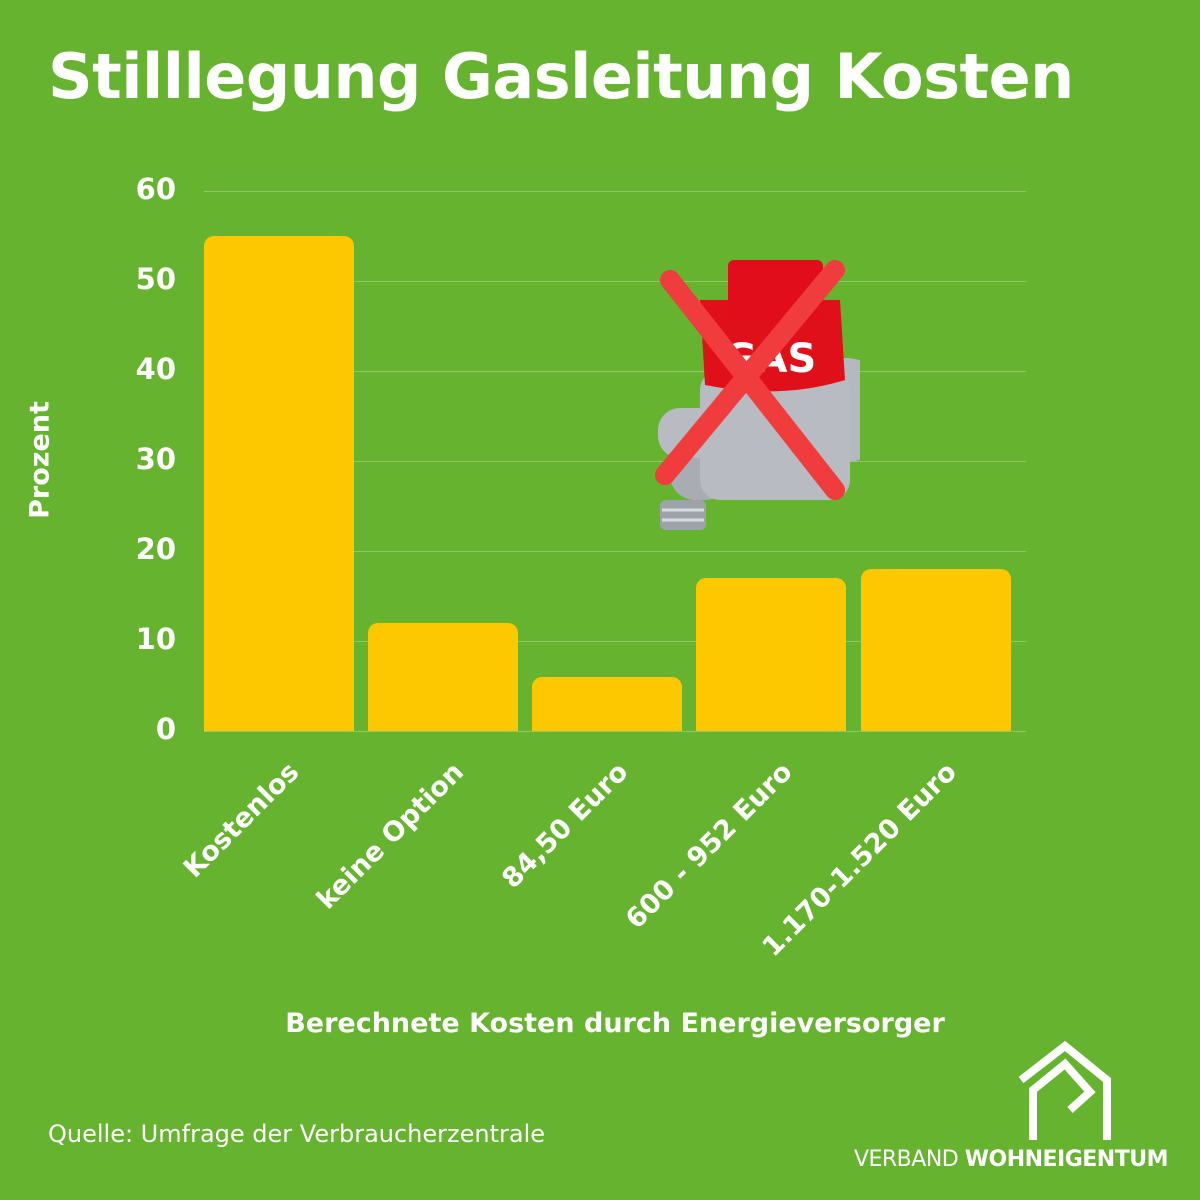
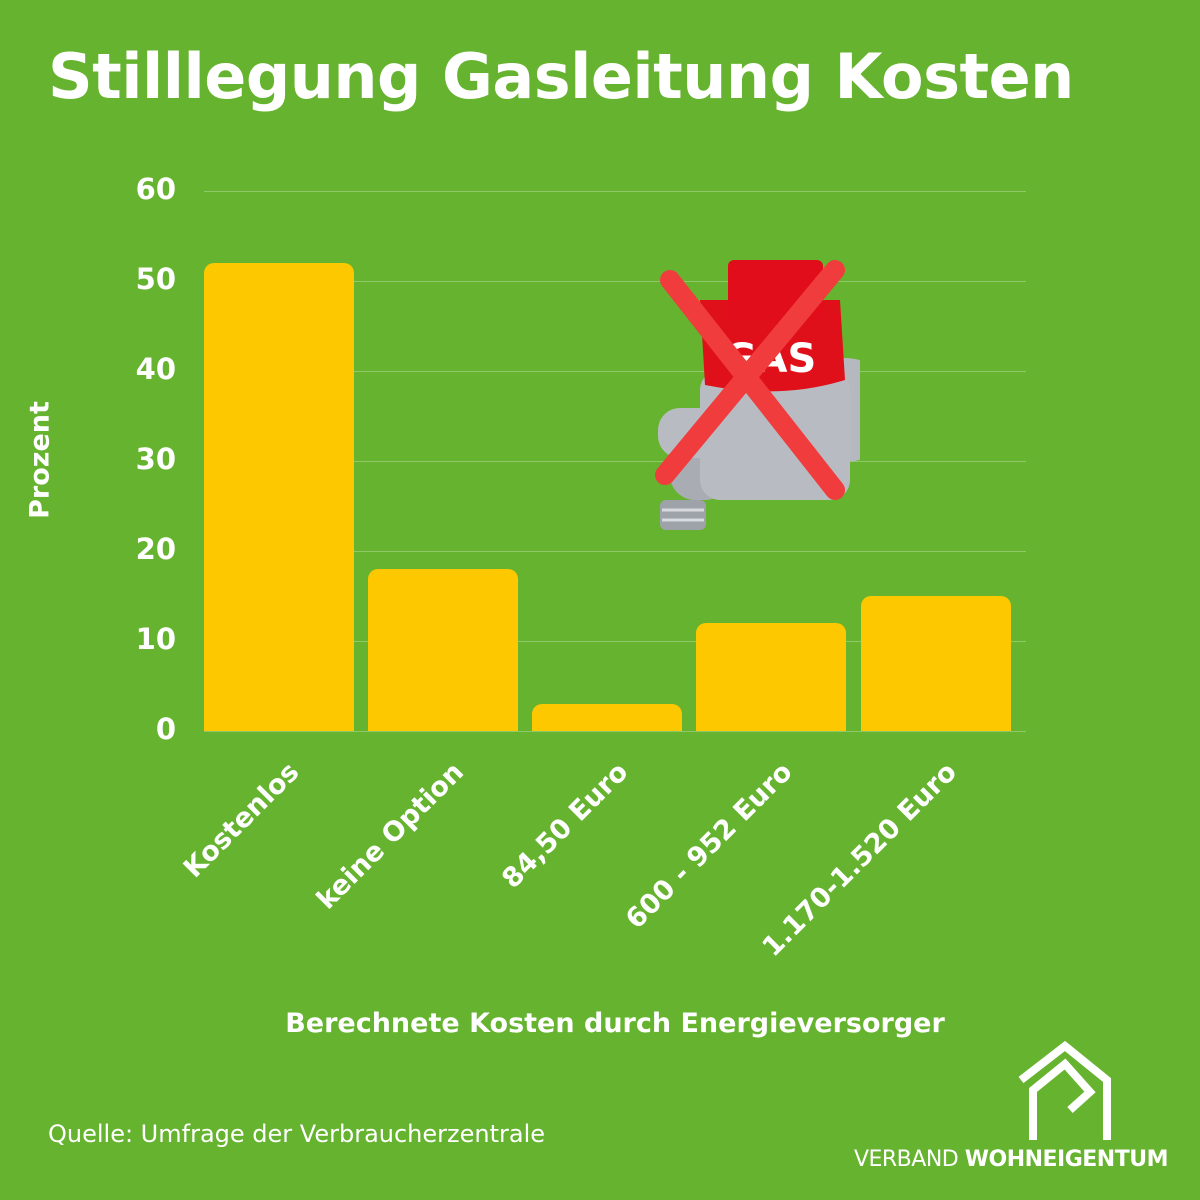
Kostenlos: 55 -> 52
keine Option: 12 -> 18
84,50 Euro: 6 -> 3
600 - 952 Euro: 17 -> 12
1.170-1.520 Euro: 18 -> 15
